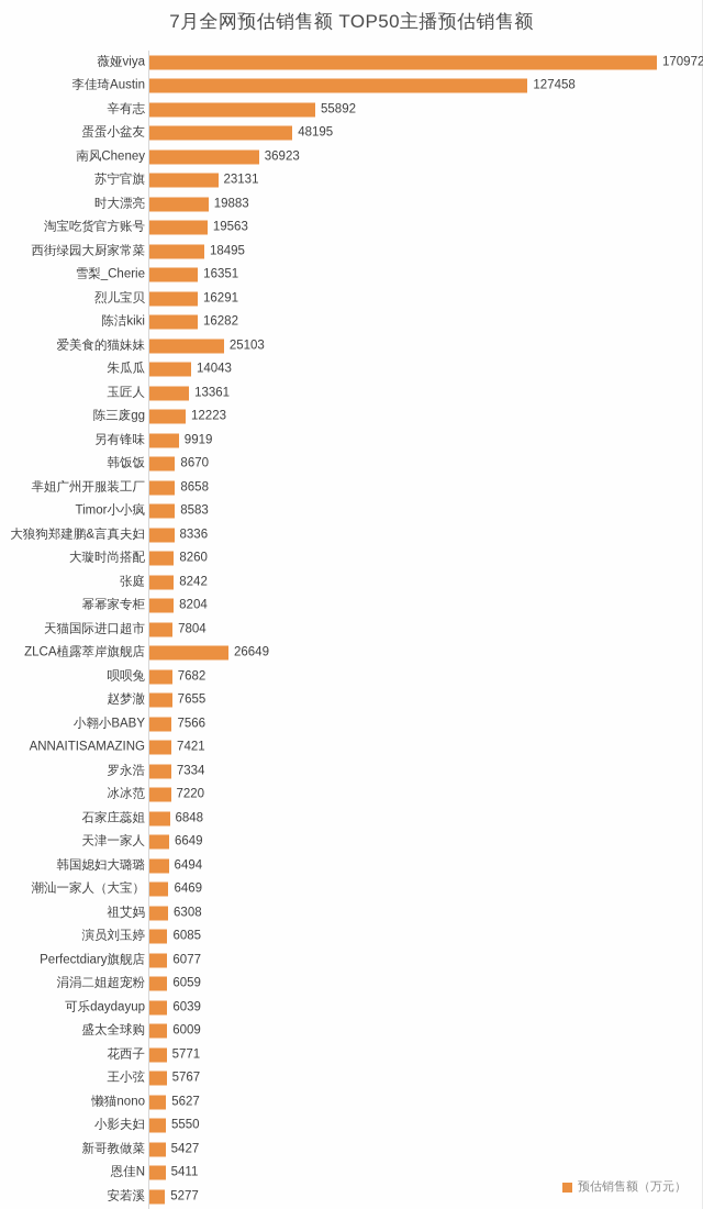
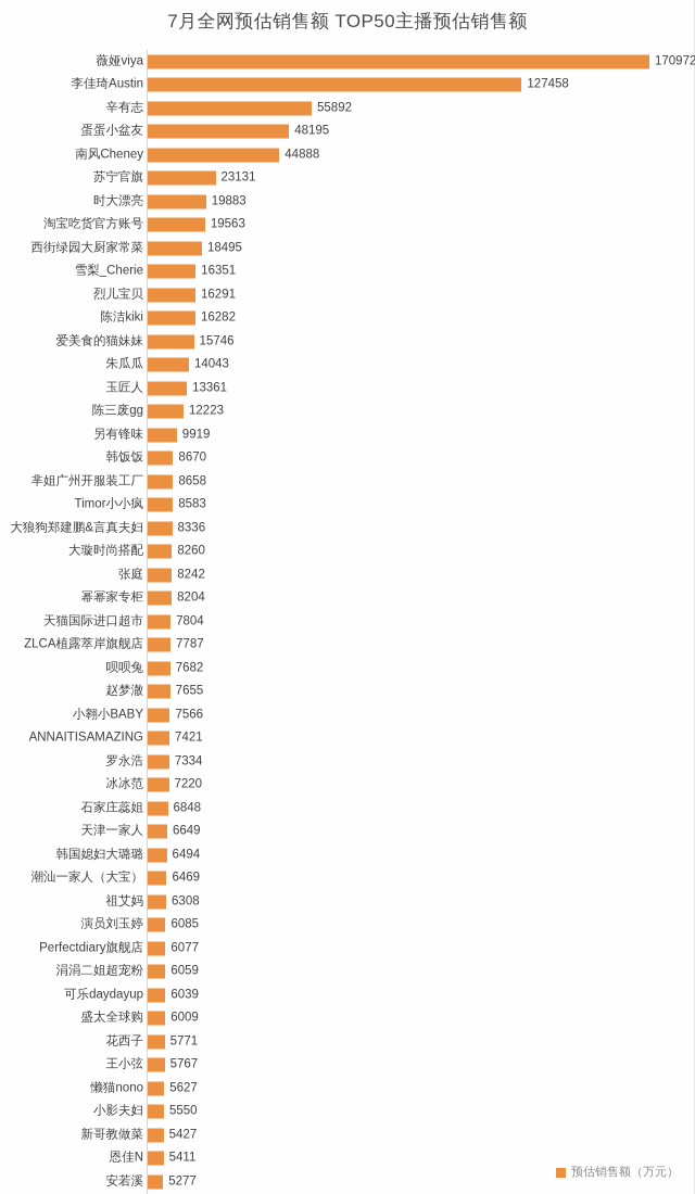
南风Cheney: 36923 -> 44888
爱美食的猫妹妹: 25103 -> 15746
ZLCA植露萃岸旗舰店: 26649 -> 7787
